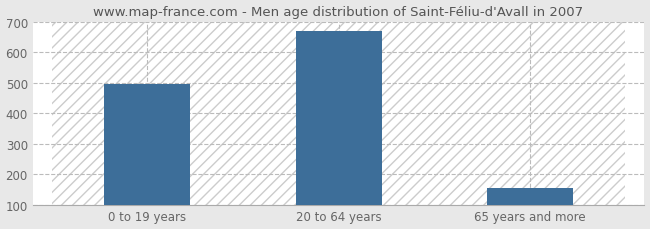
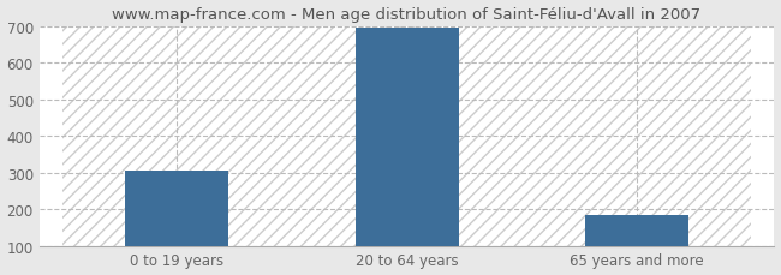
0 to 19 years: 495 -> 305
20 to 64 years: 670 -> 695
65 years and more: 155 -> 185
